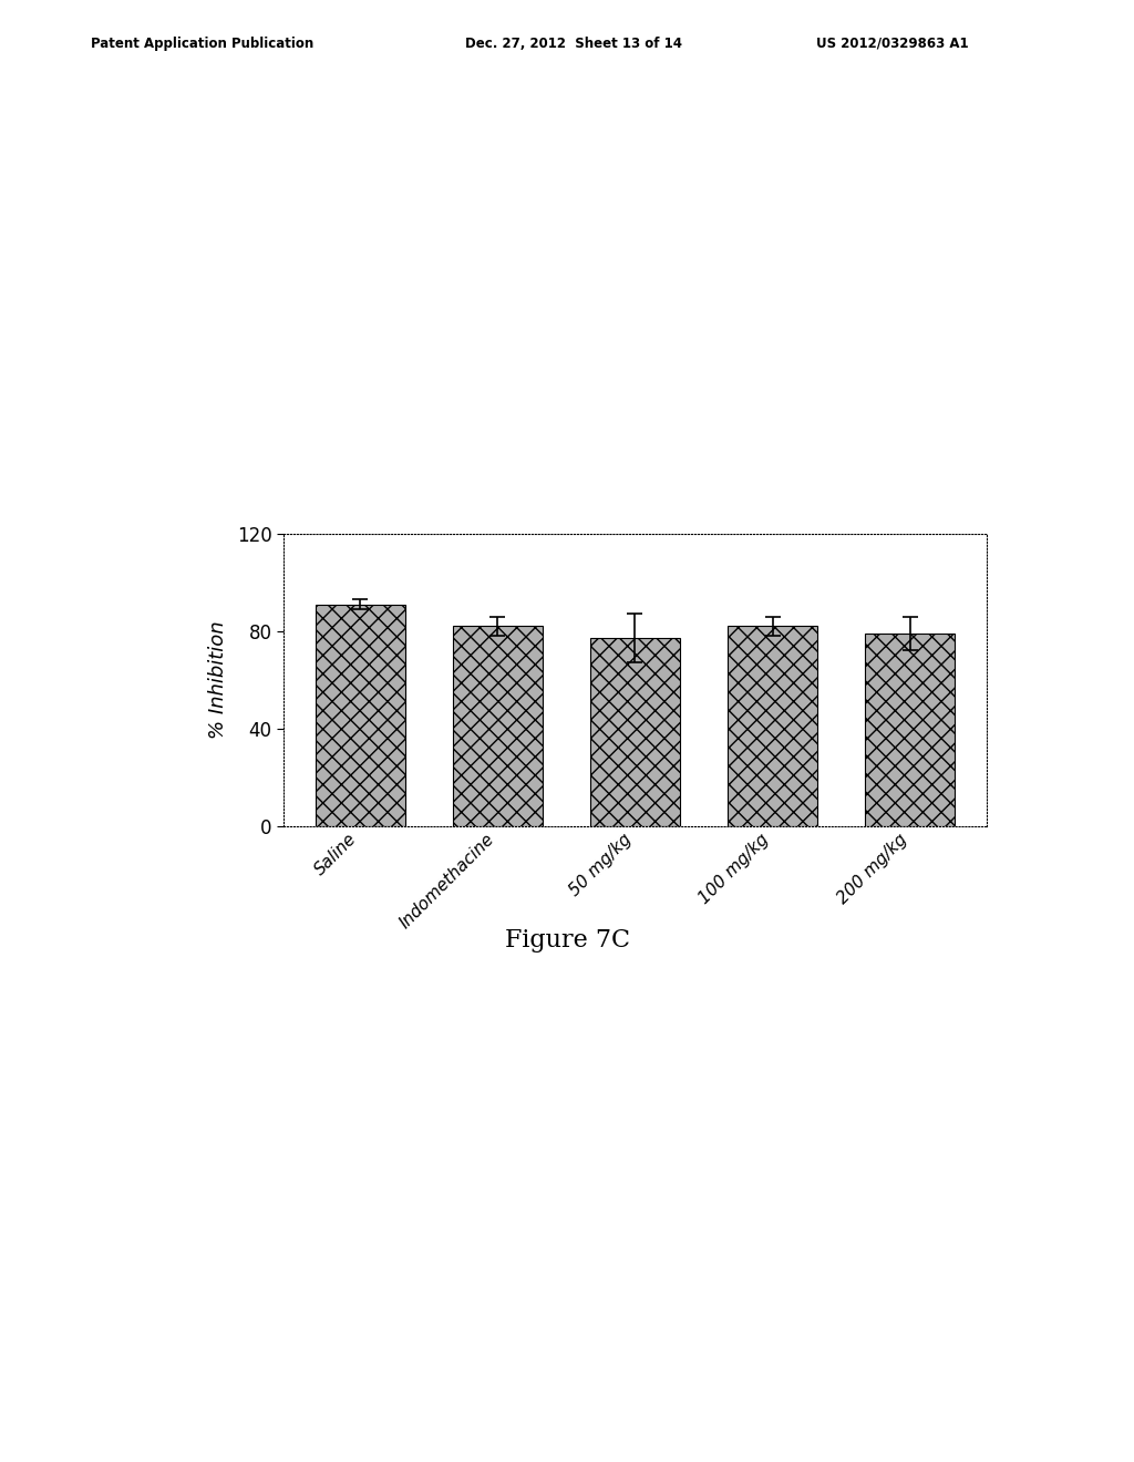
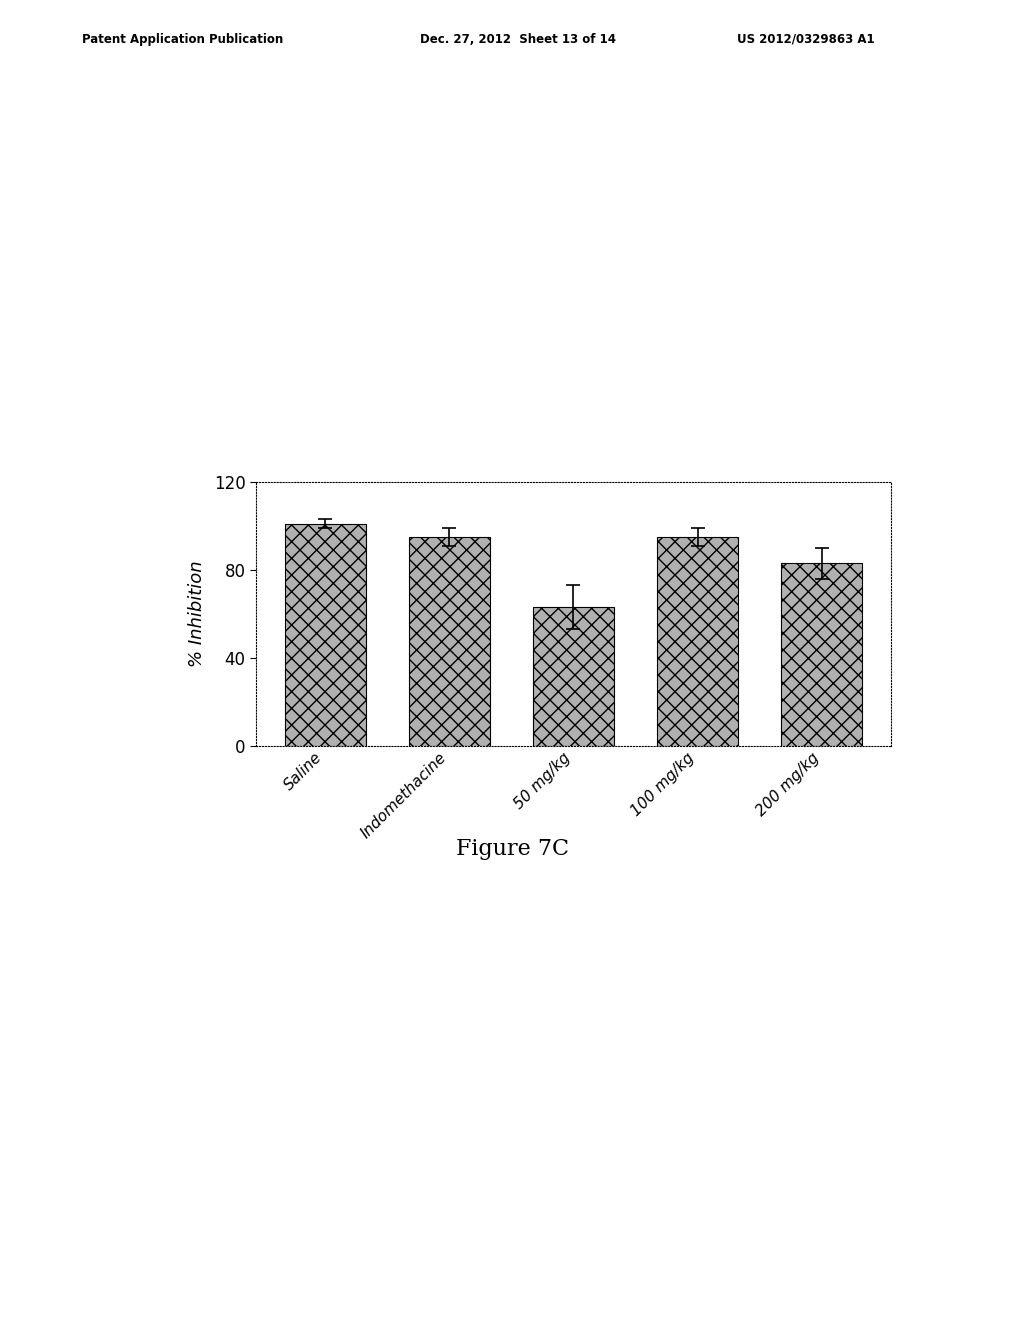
Saline: 91 -> 101
Indomethacine: 82 -> 95
50 mg/kg: 77 -> 63
100 mg/kg: 82 -> 95
200 mg/kg: 79 -> 83
